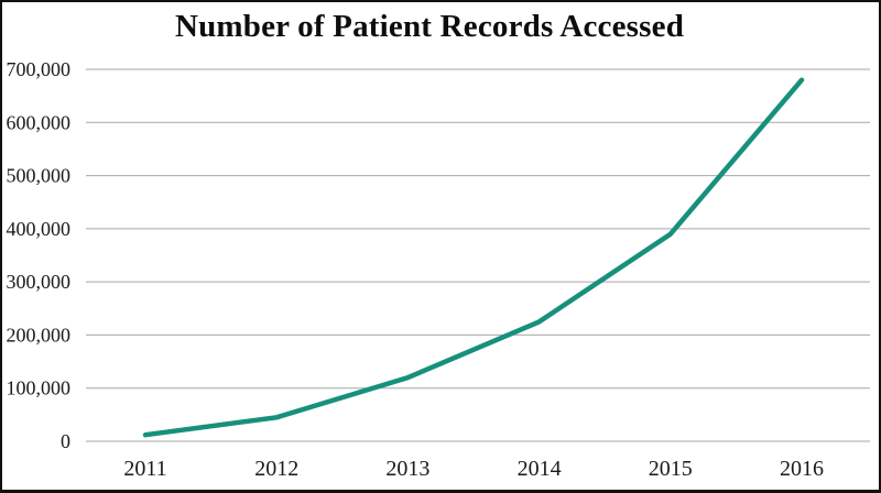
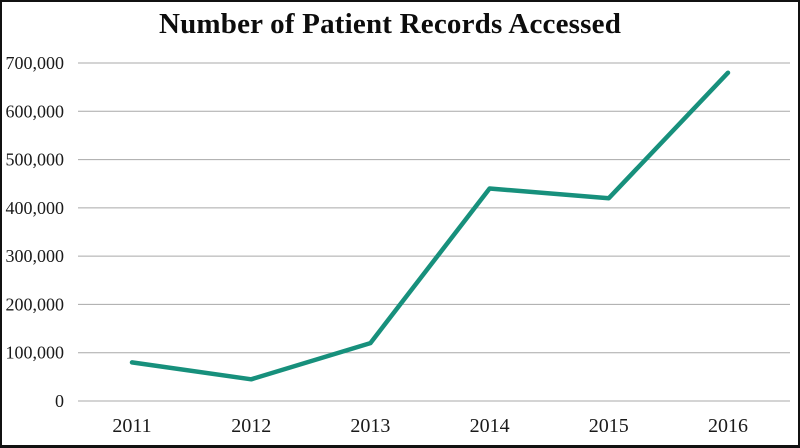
2011: 10000 -> 80000
2014: 220000 -> 440000
2015: 390000 -> 420000
